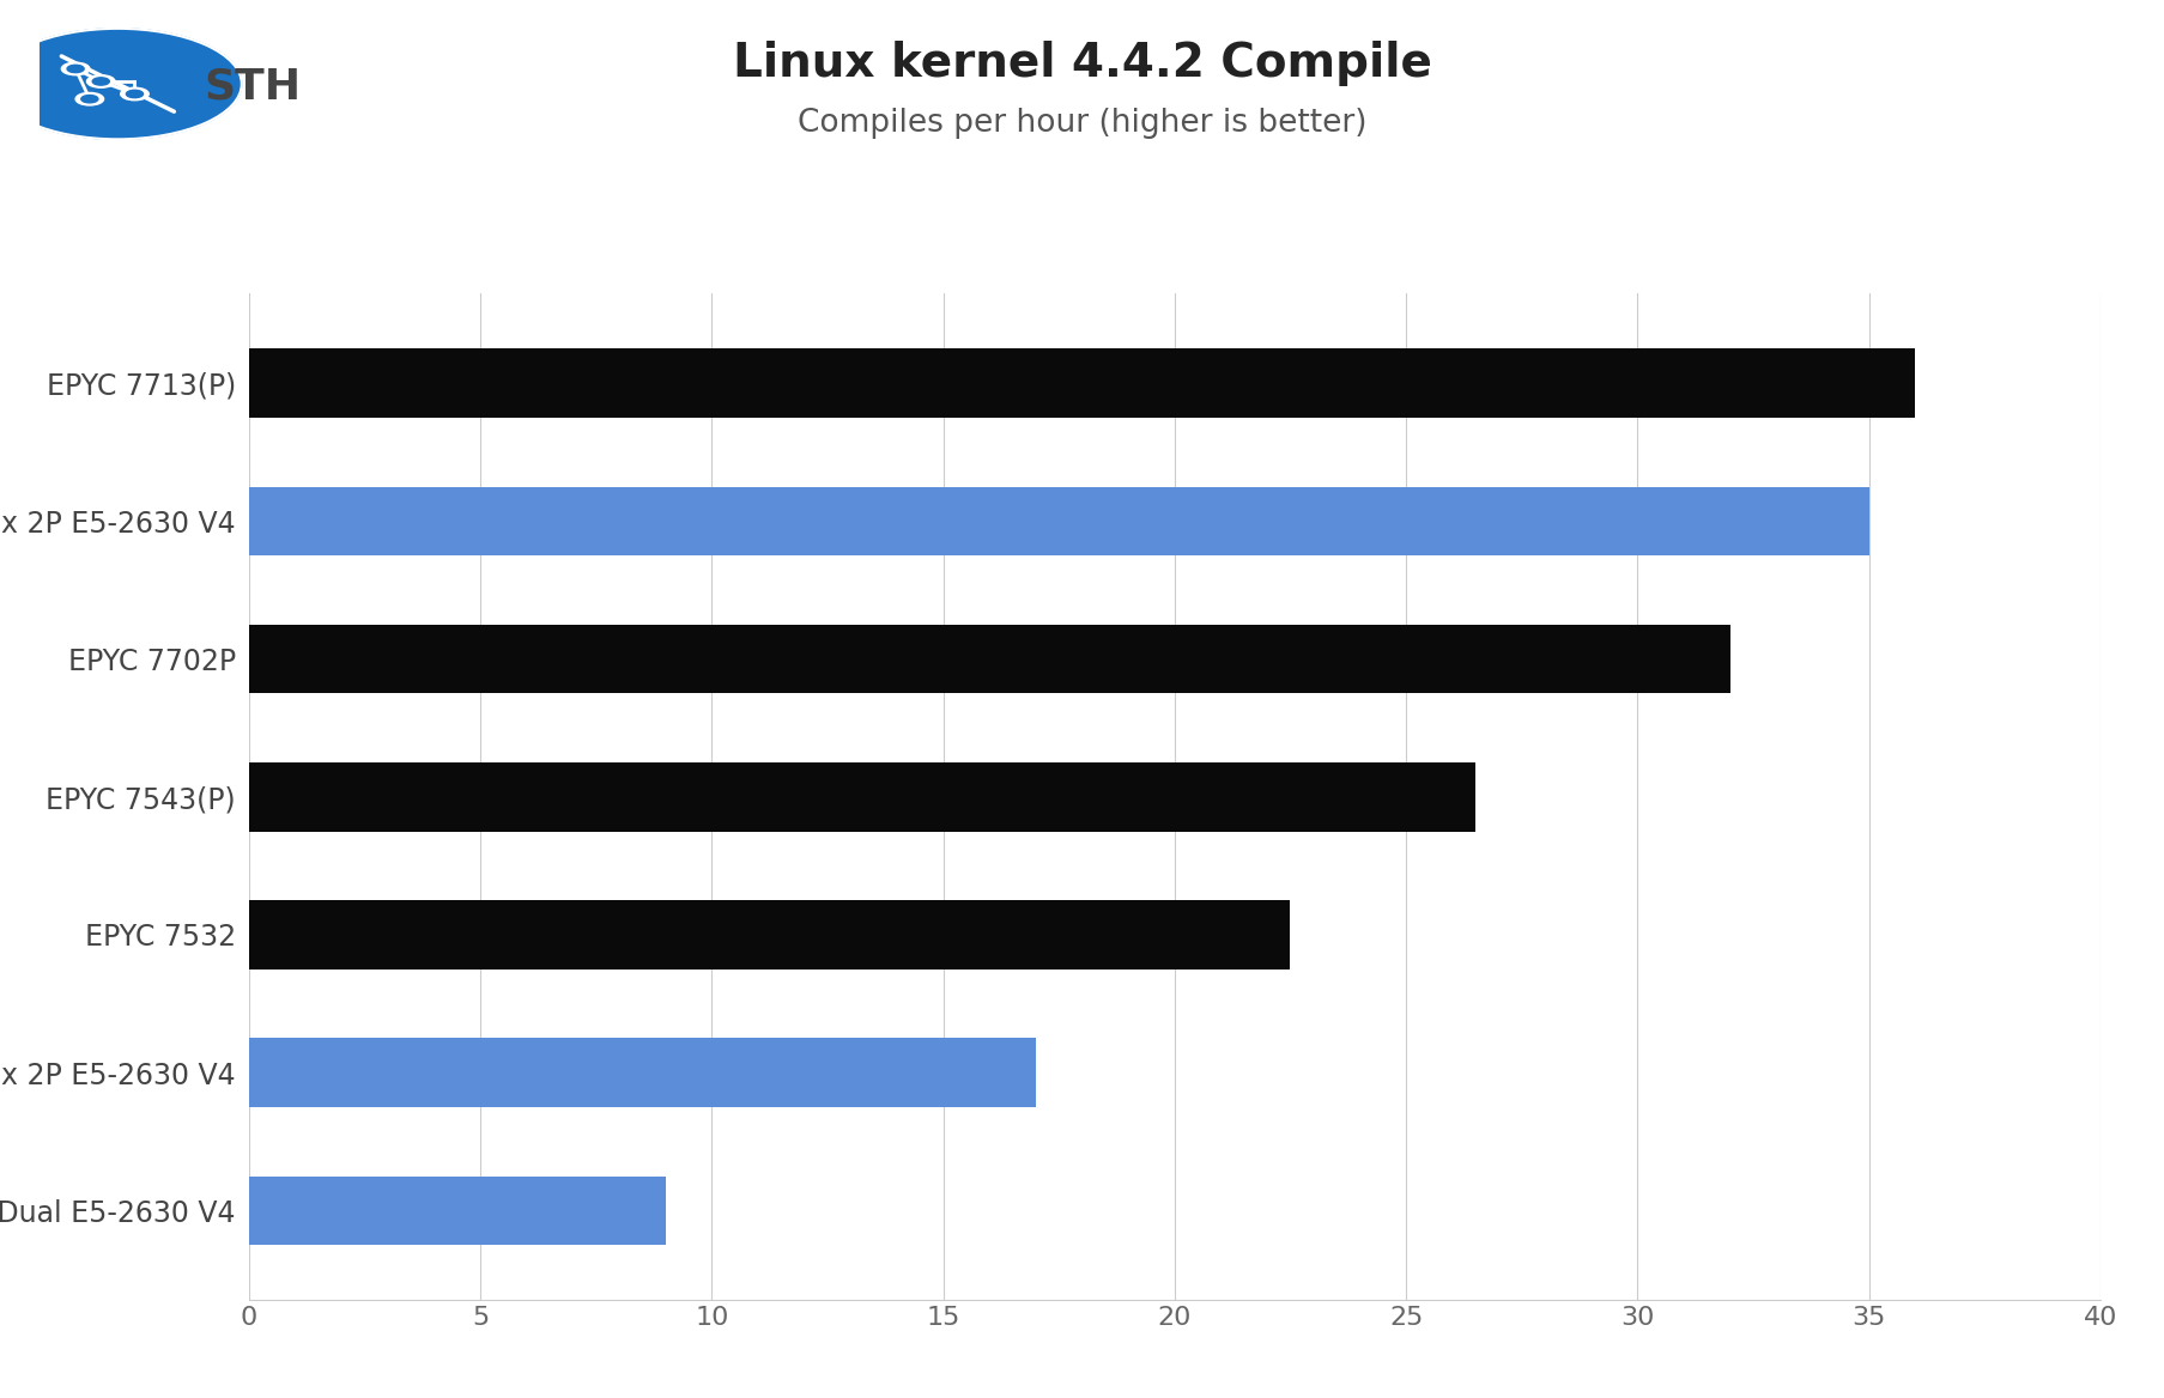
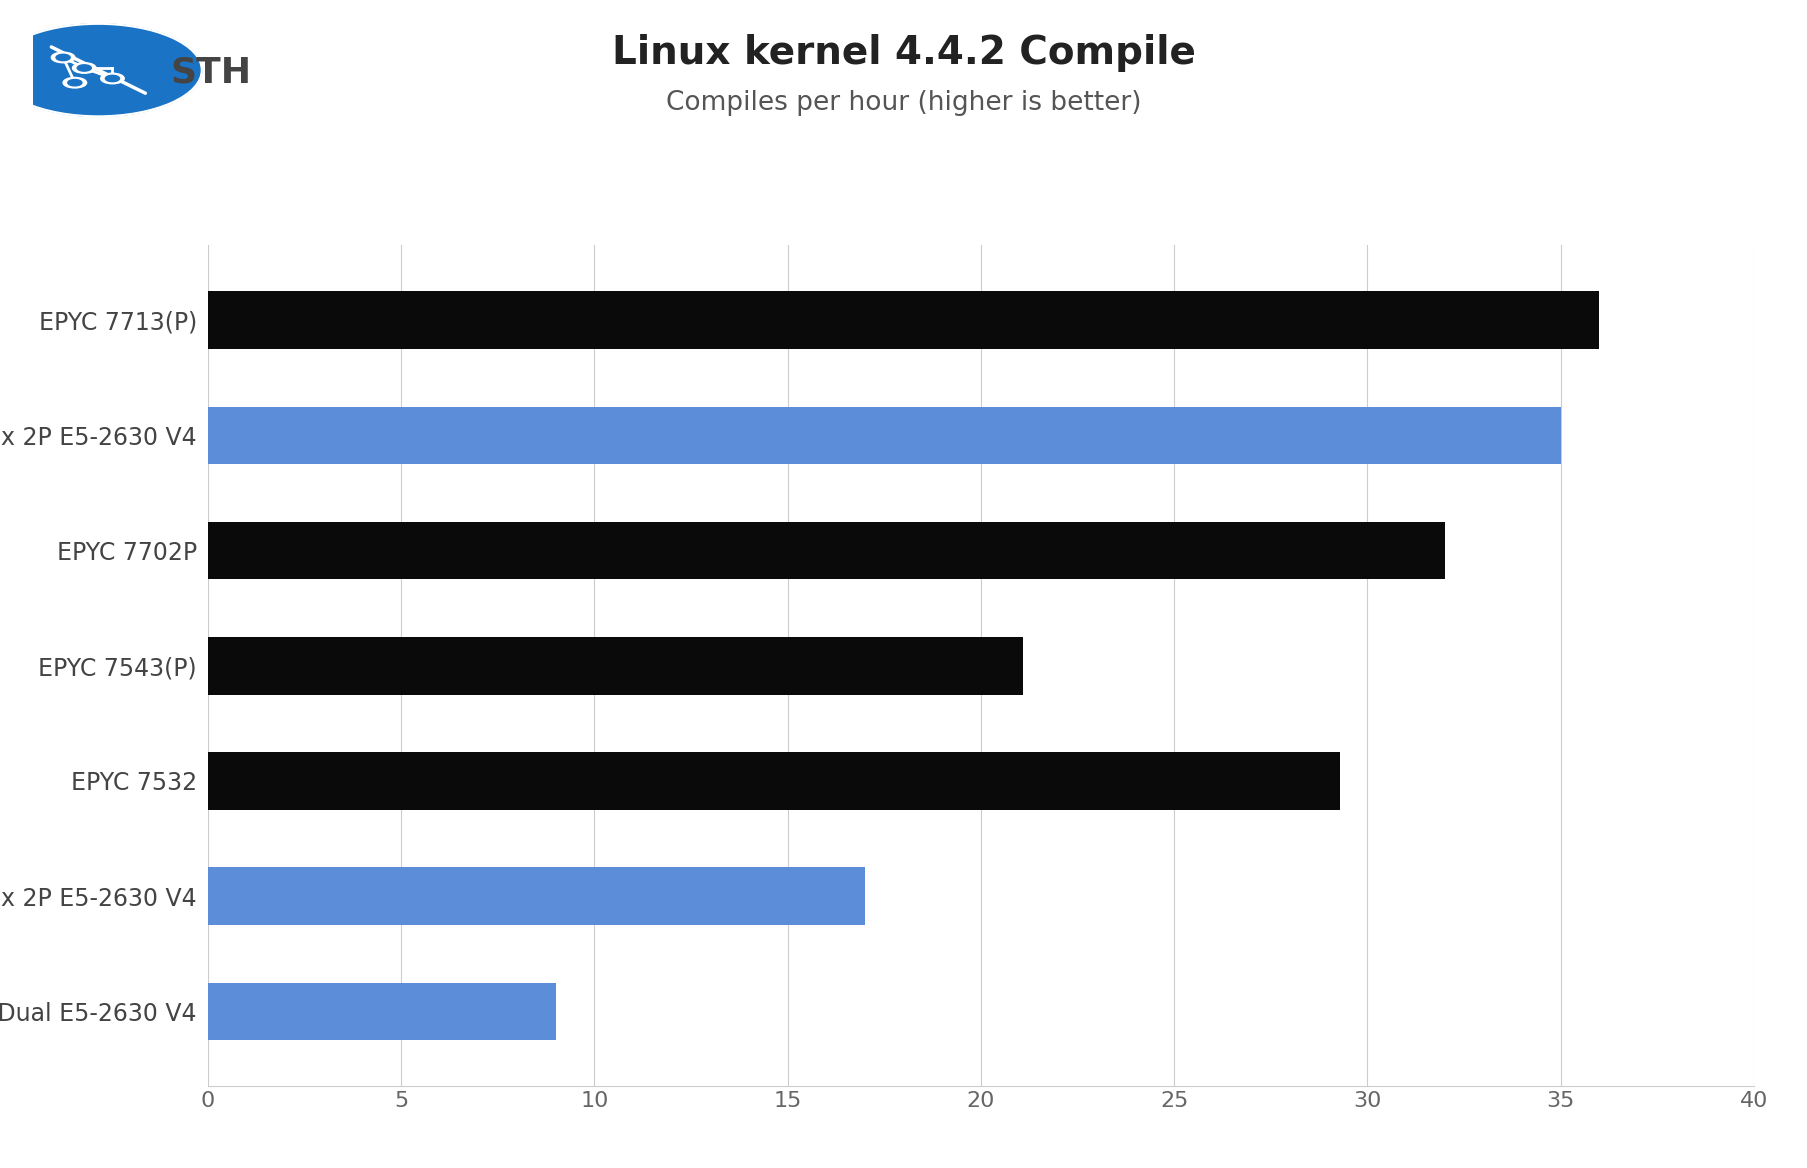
EPYC 7543(P): 26.5 -> 21.1
EPYC 7532: 22.5 -> 29.3
